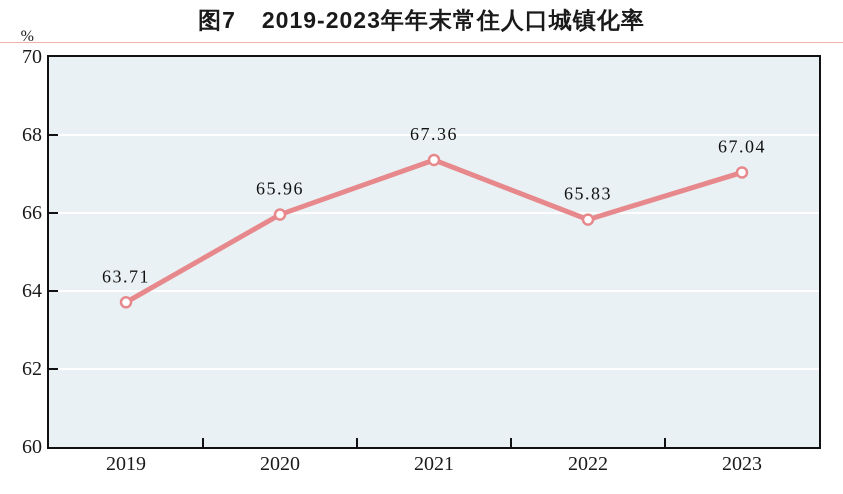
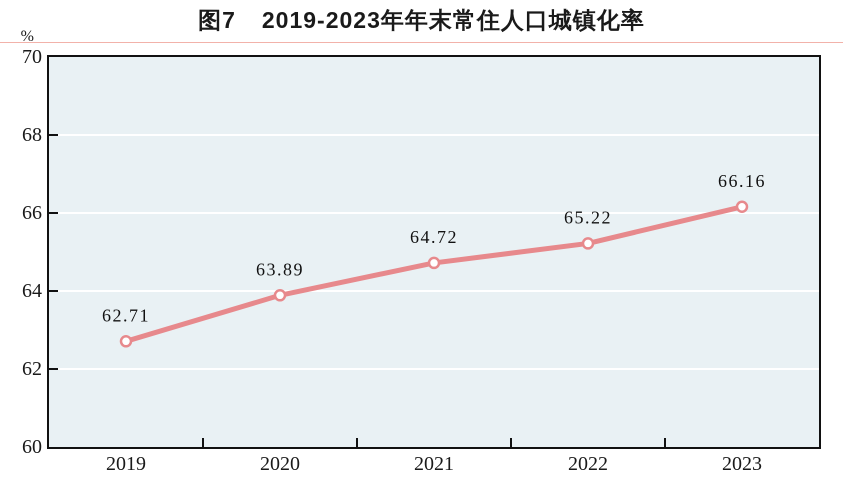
2019: 63.71 -> 62.71
2020: 65.96 -> 63.89
2021: 67.36 -> 64.72
2022: 65.83 -> 65.22
2023: 67.04 -> 66.16
